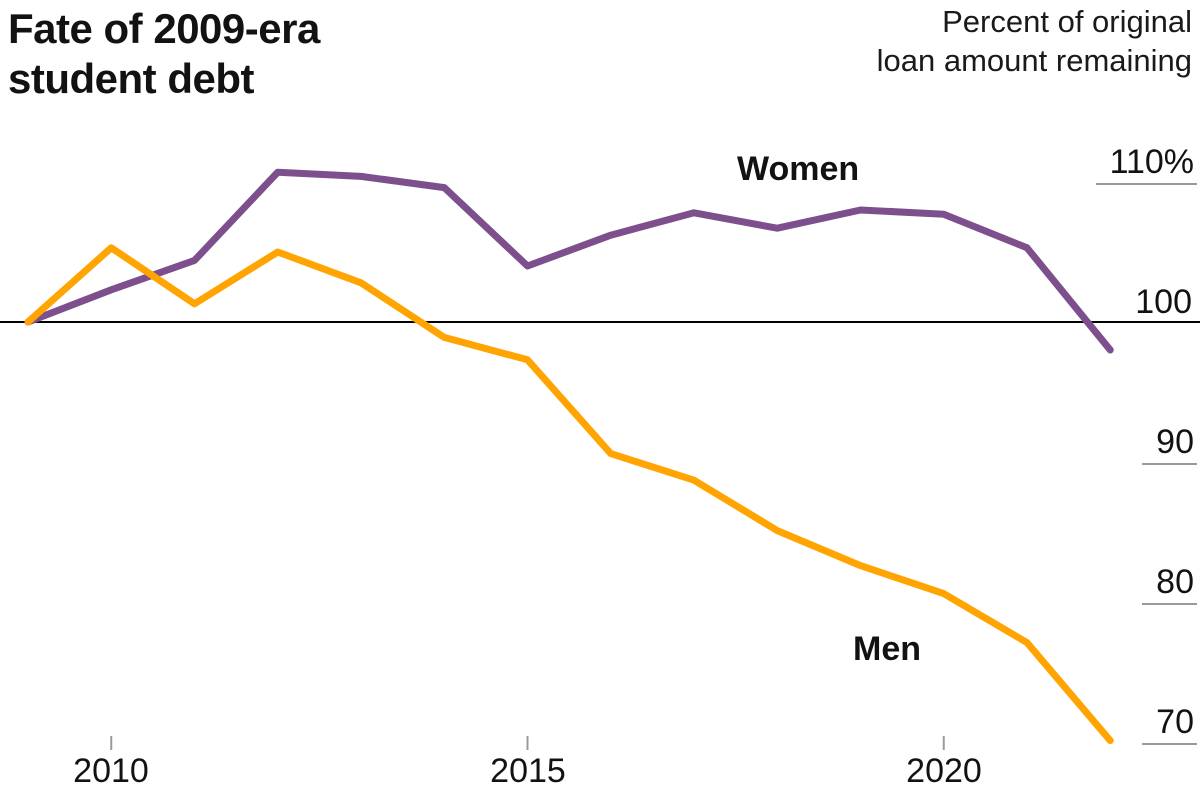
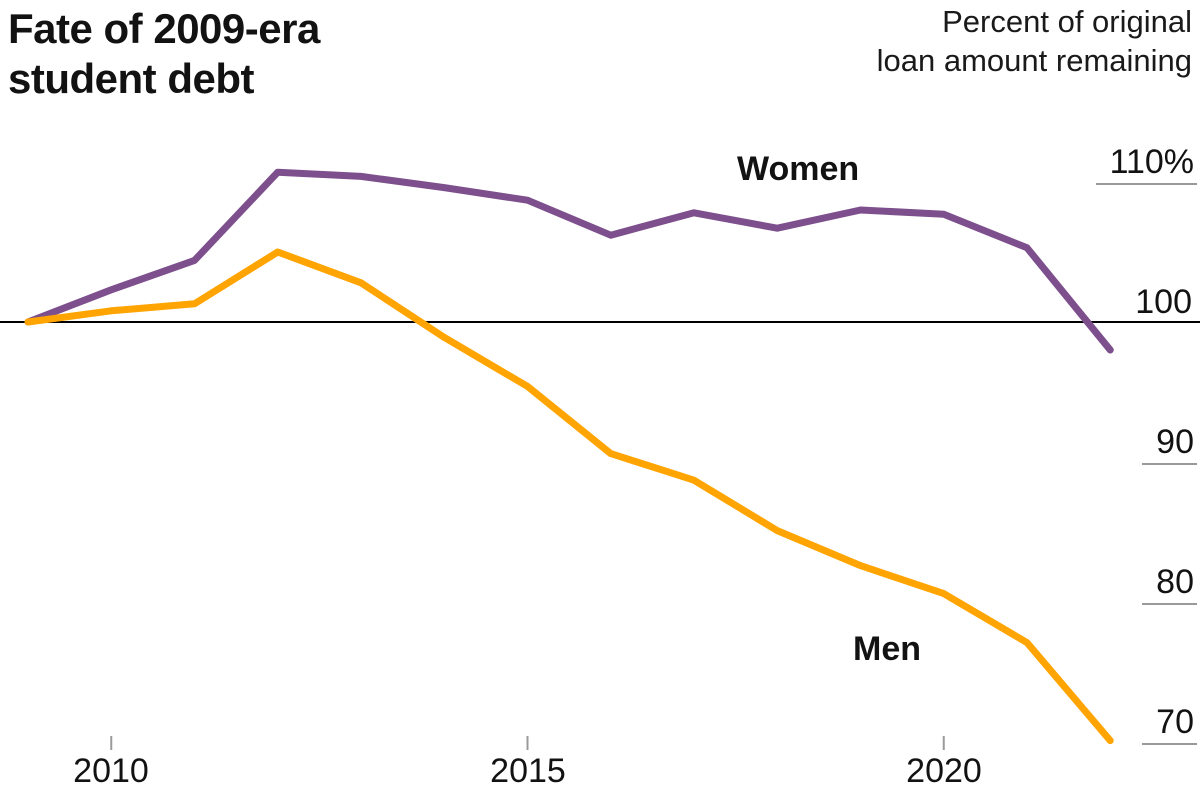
Men/2010: 105.3% -> 100.8%
Women/2015: 104.0% -> 108.7%
Men/2015: 97.3% -> 95.4%
